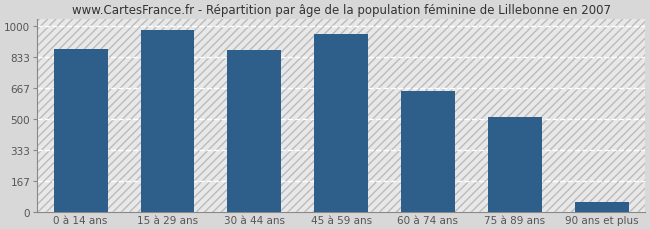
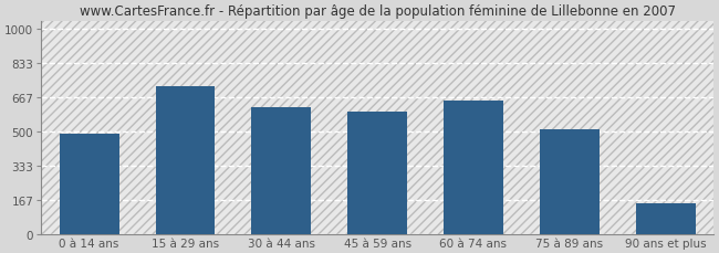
0 à 14 ans: 880 -> 490
15 à 29 ans: 980 -> 720
30 à 44 ans: 870 -> 620
45 à 59 ans: 960 -> 600
90 ans et plus: 60 -> 150
